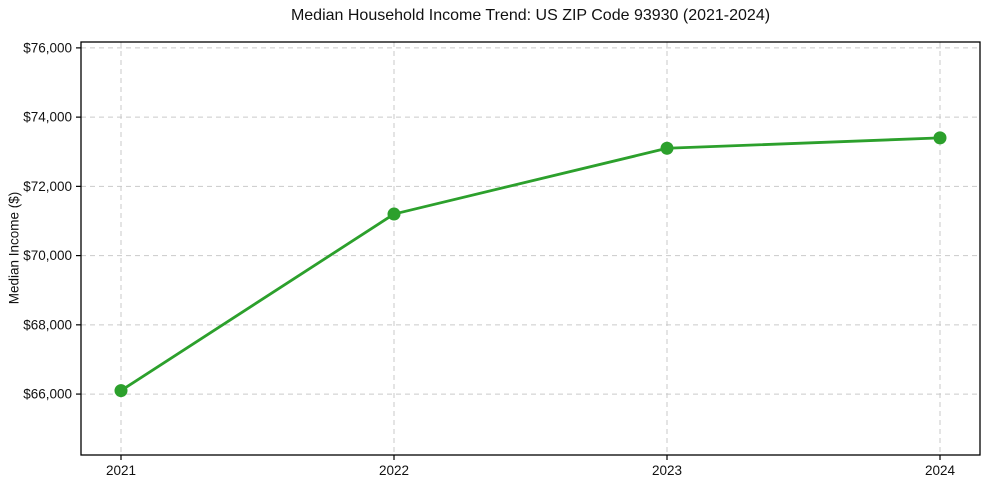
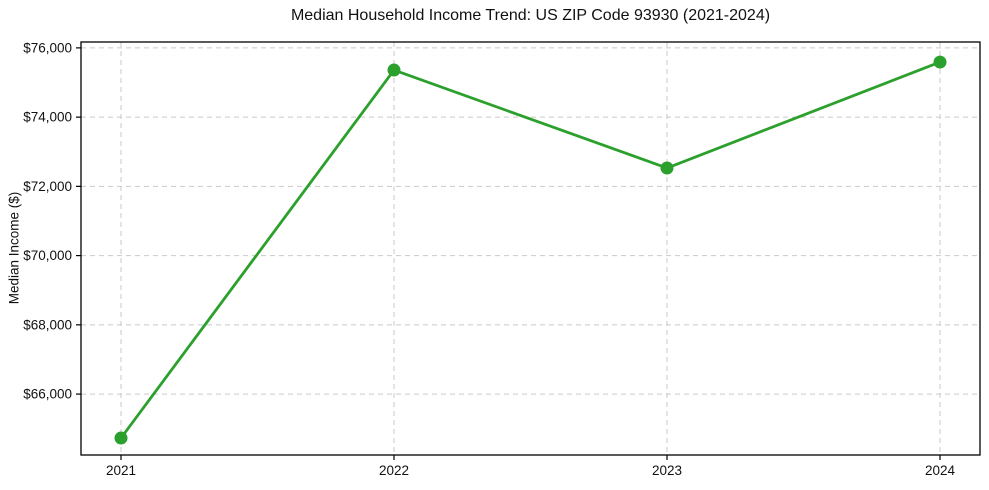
2021: $66100 -> $64700
2022: $71200 -> $75400
2023: $73100 -> $72500
2024: $73400 -> $75600
